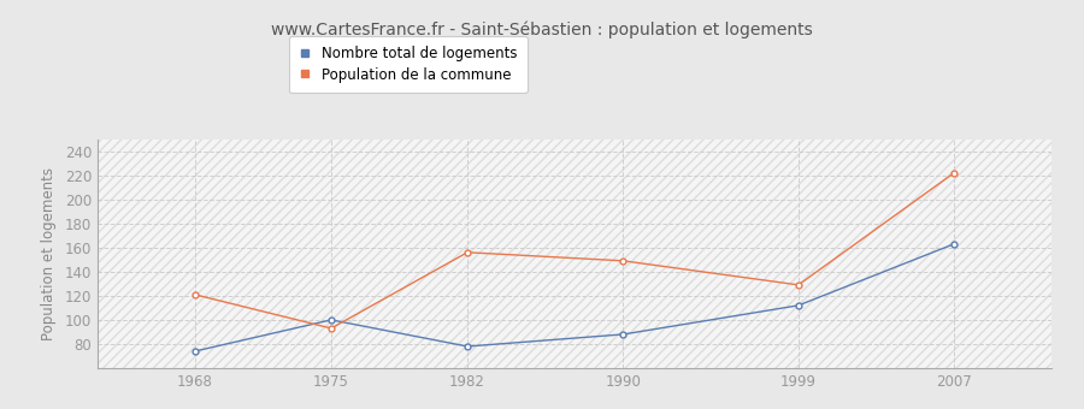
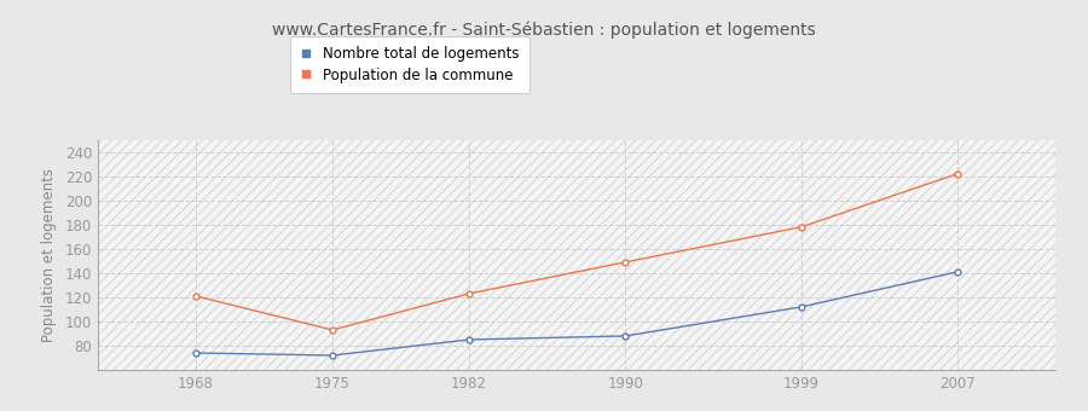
Nombre total de logements/1975: 100 -> 72
Nombre total de logements/1982: 78 -> 85
Population de la commune/1982: 156 -> 123
Population de la commune/1999: 129 -> 178
Nombre total de logements/2007: 163 -> 141
